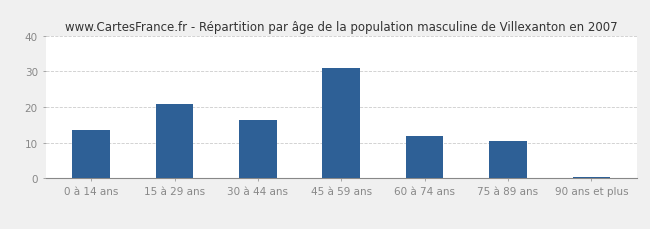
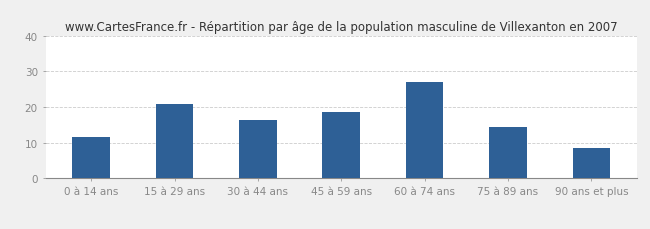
0 à 14 ans: 13.5 -> 11.5
45 à 59 ans: 31.0 -> 18.5
60 à 74 ans: 12.0 -> 27.0
75 à 89 ans: 10.5 -> 14.5
90 ans et plus: 0.5 -> 8.5
